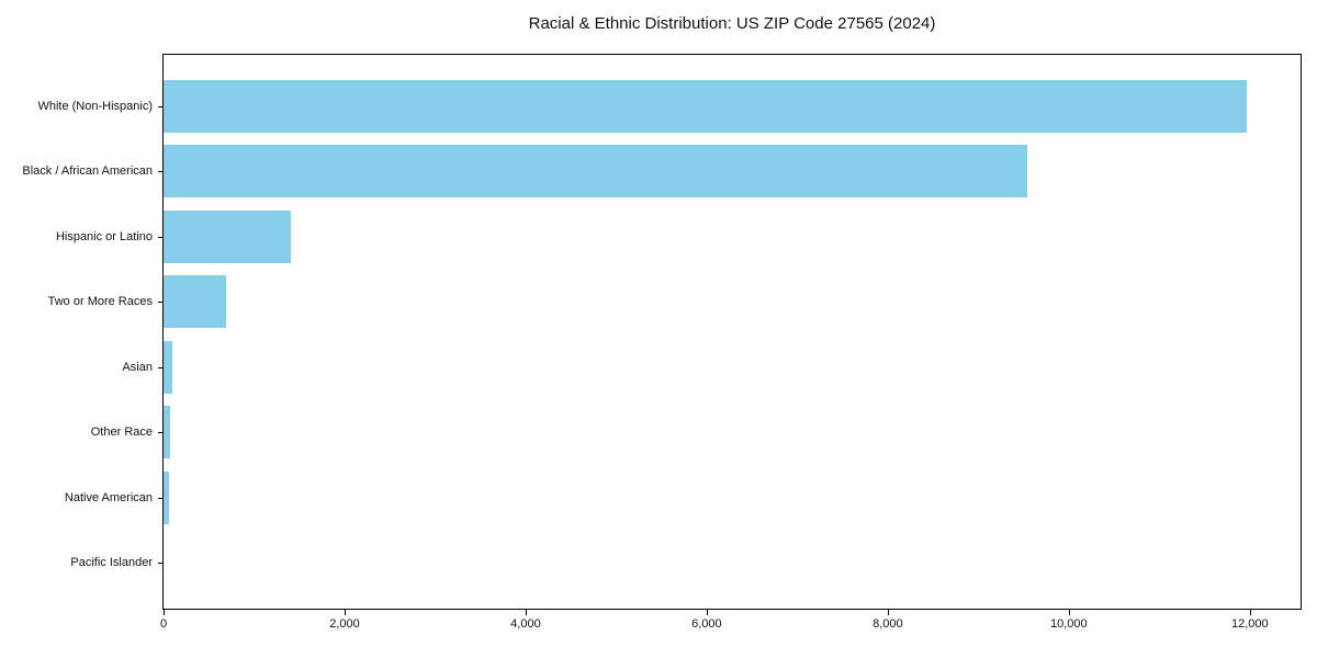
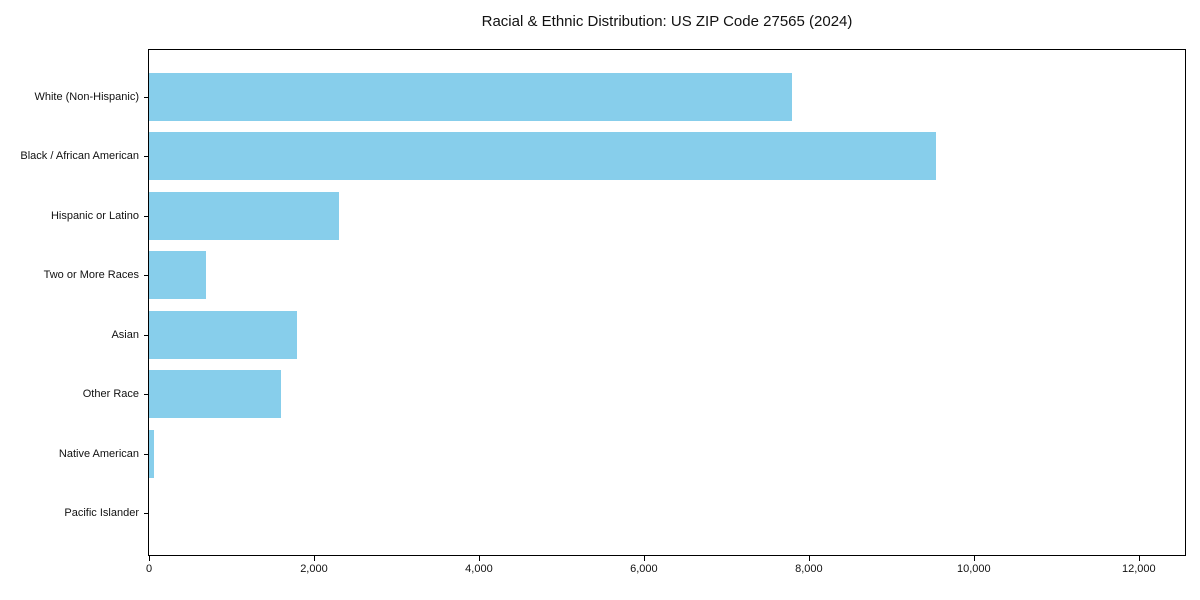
White (Non-Hispanic): 12000 -> 7800
Hispanic or Latino: 1400 -> 2300
Asian: 100 -> 1800
Other Race: 100 -> 1600
